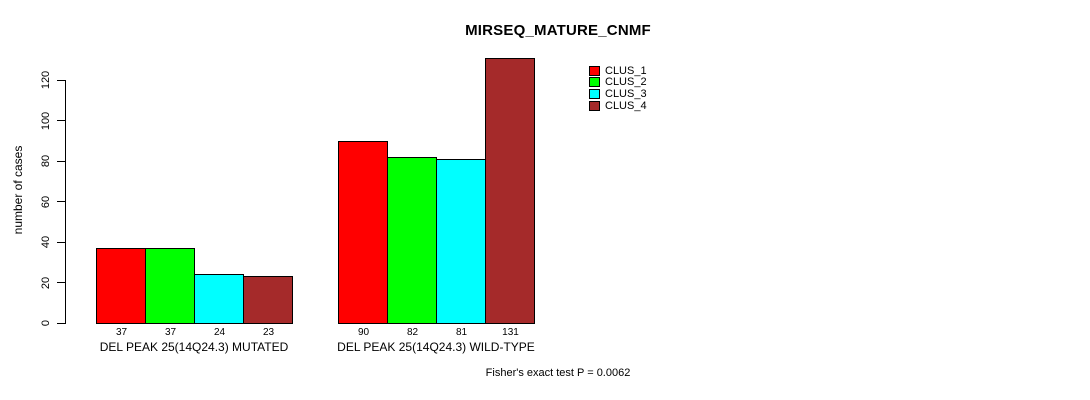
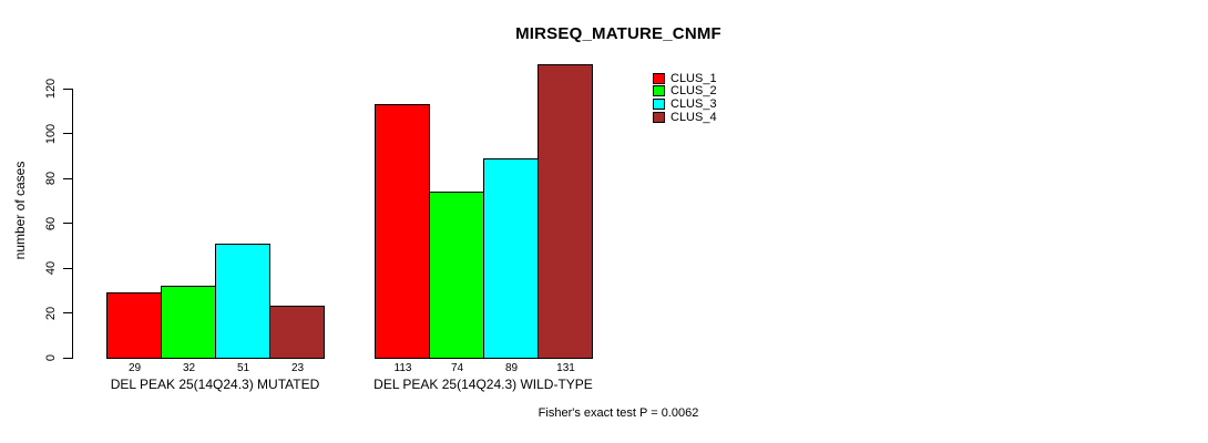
CLUS_1/DEL PEAK 25(14Q24.3) MUTATED: 37 -> 29
CLUS_2/DEL PEAK 25(14Q24.3) MUTATED: 37 -> 32
CLUS_3/DEL PEAK 25(14Q24.3) MUTATED: 24 -> 51
CLUS_1/DEL PEAK 25(14Q24.3) WILD-TYPE: 90 -> 113
CLUS_2/DEL PEAK 25(14Q24.3) WILD-TYPE: 82 -> 74
CLUS_3/DEL PEAK 25(14Q24.3) WILD-TYPE: 81 -> 89
